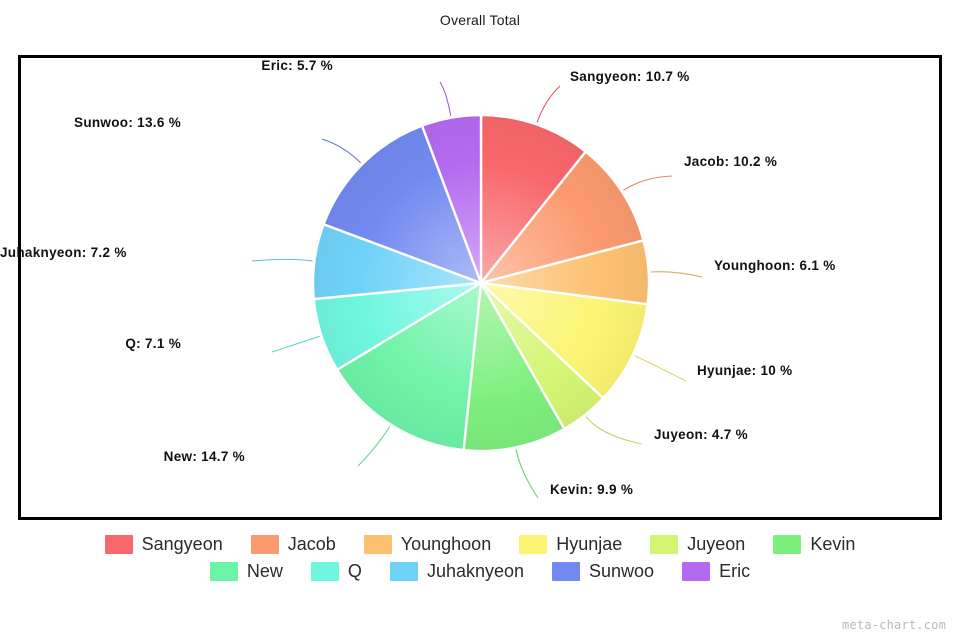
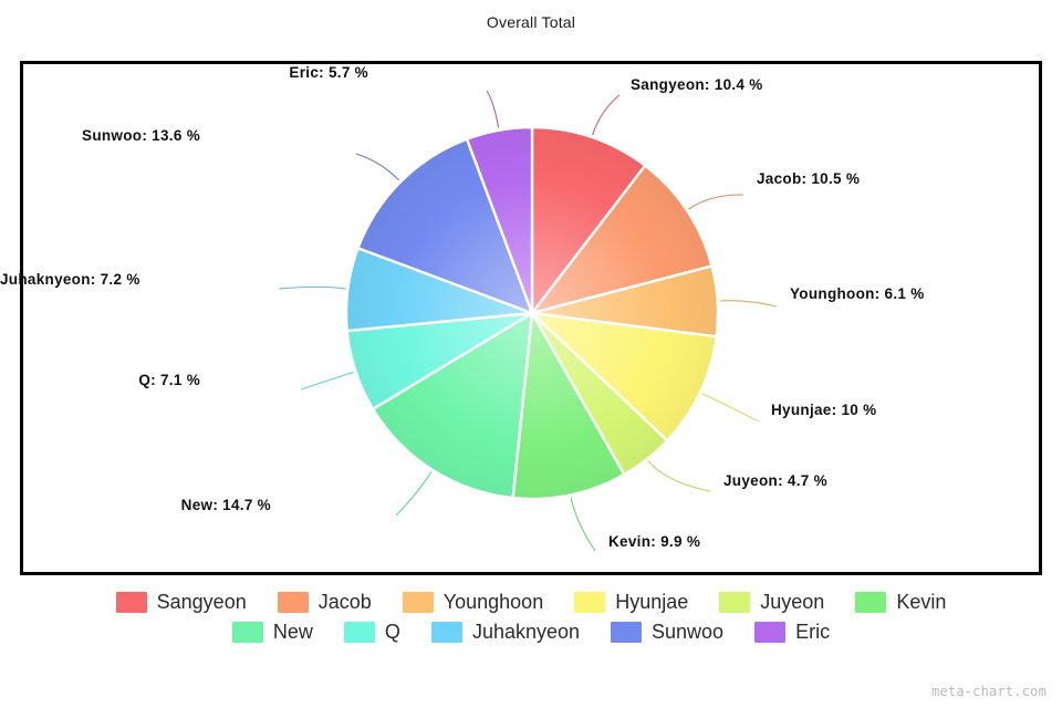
Sangyeon: 10.7 -> 10.4
Jacob: 10.2 -> 10.5
